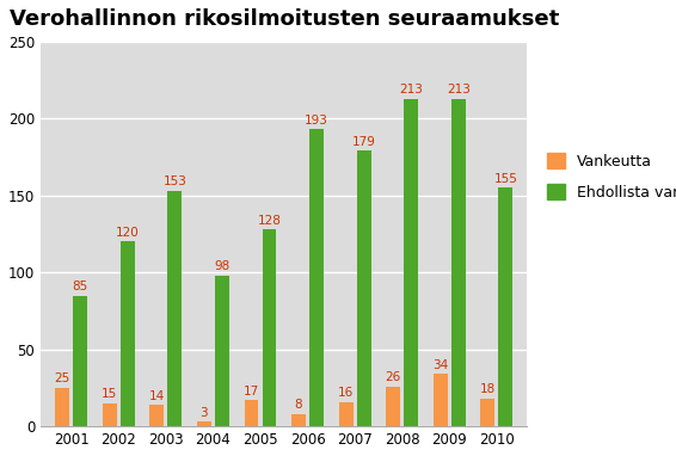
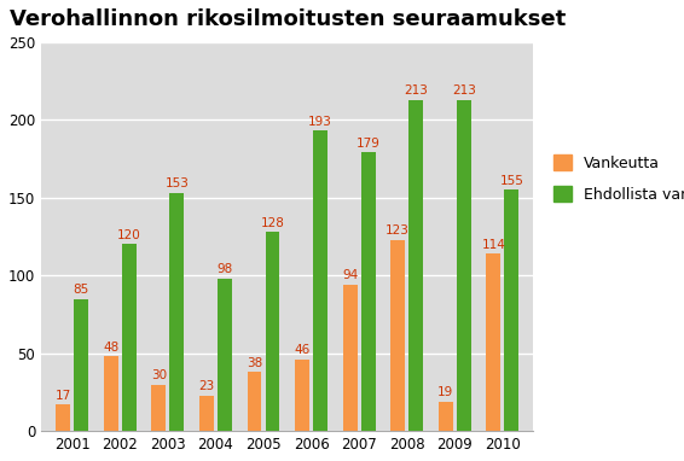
Vankeutta/2001: 25 -> 17
Vankeutta/2002: 15 -> 48
Vankeutta/2003: 14 -> 30
Vankeutta/2004: 3 -> 23
Vankeutta/2005: 17 -> 38
Vankeutta/2006: 8 -> 46
Vankeutta/2007: 16 -> 94
Vankeutta/2008: 26 -> 123
Vankeutta/2009: 34 -> 19
Vankeutta/2010: 18 -> 114
